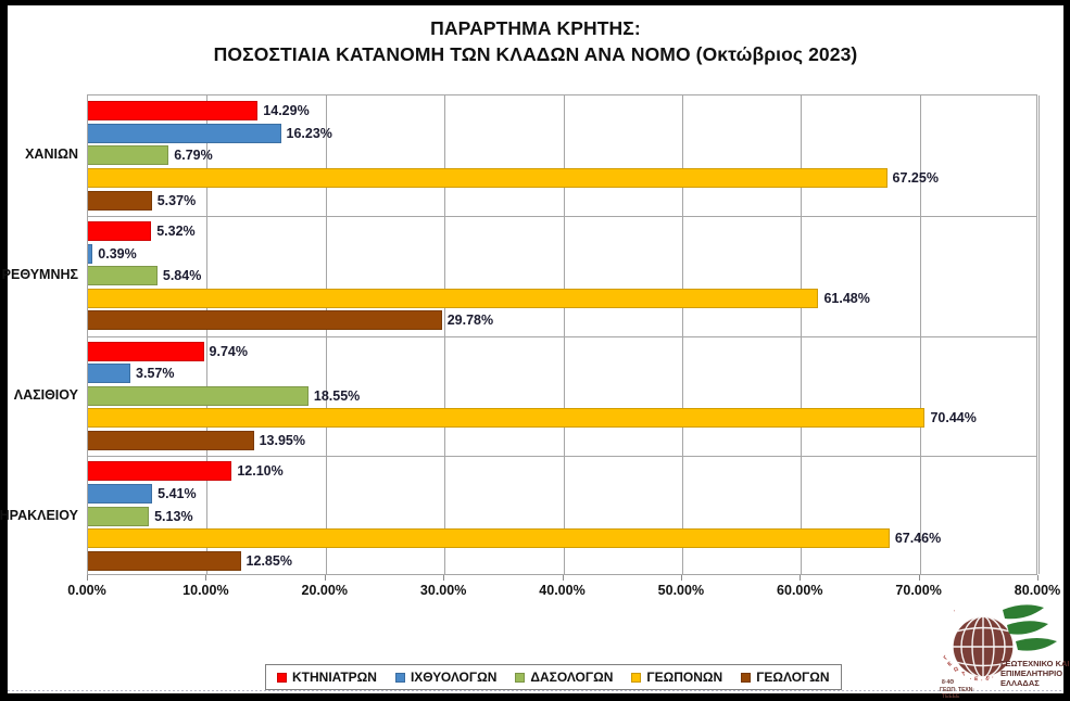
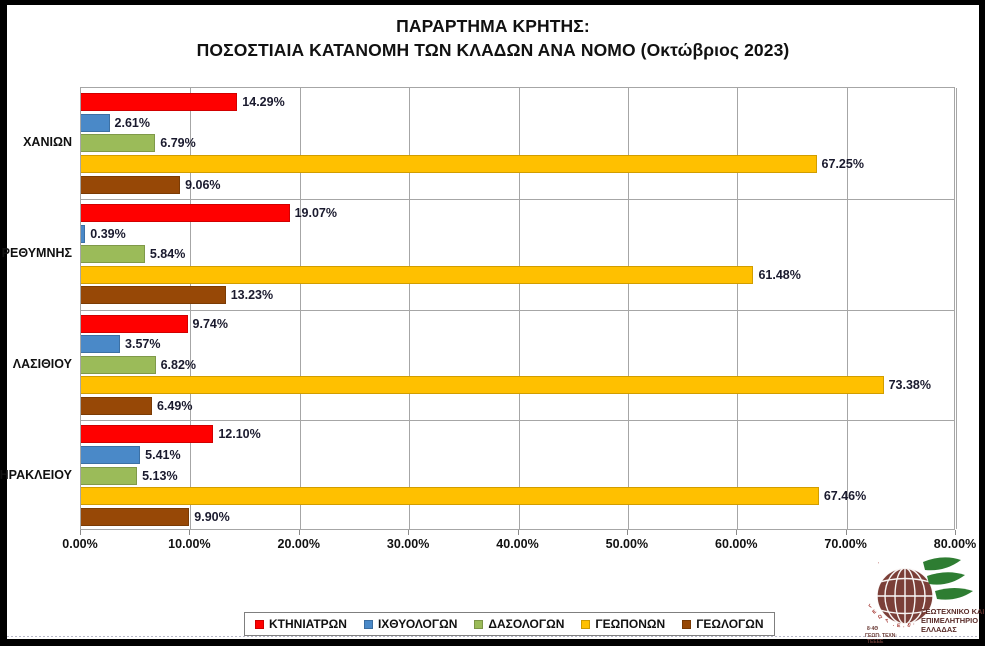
ΙΧΘΥΟΛΟΓΩΝ/ΧΑΝΙΩΝ: 16.23% -> 2.61%
ΓΕΩΛΟΓΩΝ/ΧΑΝΙΩΝ: 5.37% -> 9.06%
ΚΤΗΝΙΑΤΡΩΝ/ΡΕΘΥΜΝΗΣ: 5.32% -> 19.07%
ΓΕΩΛΟΓΩΝ/ΡΕΘΥΜΝΗΣ: 29.78% -> 13.23%
ΔΑΣΟΛΟΓΩΝ/ΛΑΣΙΘΙΟΥ: 18.55% -> 6.82%
ΓΕΩΠΟΝΩΝ/ΛΑΣΙΘΙΟΥ: 70.44% -> 73.38%
ΓΕΩΛΟΓΩΝ/ΛΑΣΙΘΙΟΥ: 13.95% -> 6.49%
ΓΕΩΛΟΓΩΝ/ΗΡΑΚΛΕΙΟΥ: 12.85% -> 9.90%
